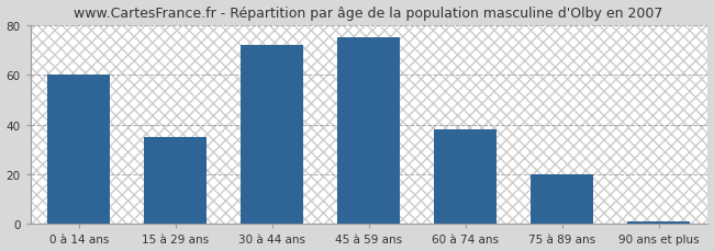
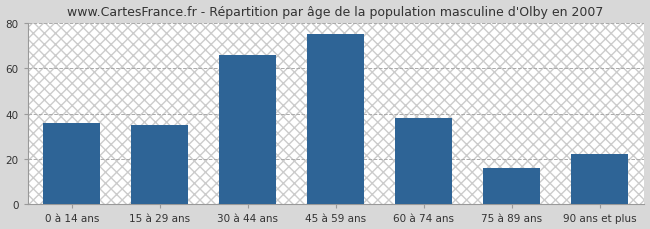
0 à 14 ans: 60 -> 36
30 à 44 ans: 72 -> 66
75 à 89 ans: 20 -> 16
90 ans et plus: 1 -> 22
